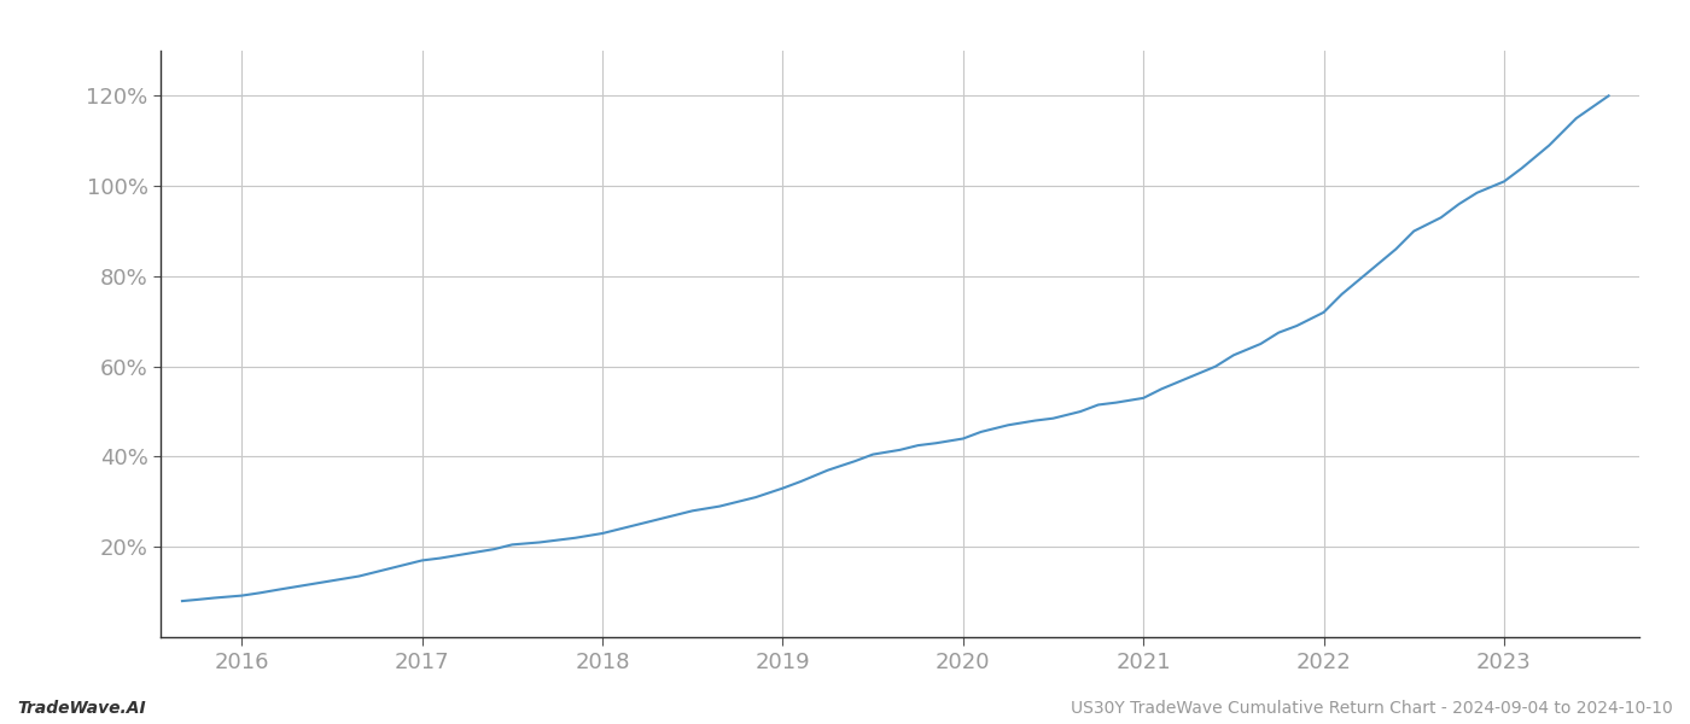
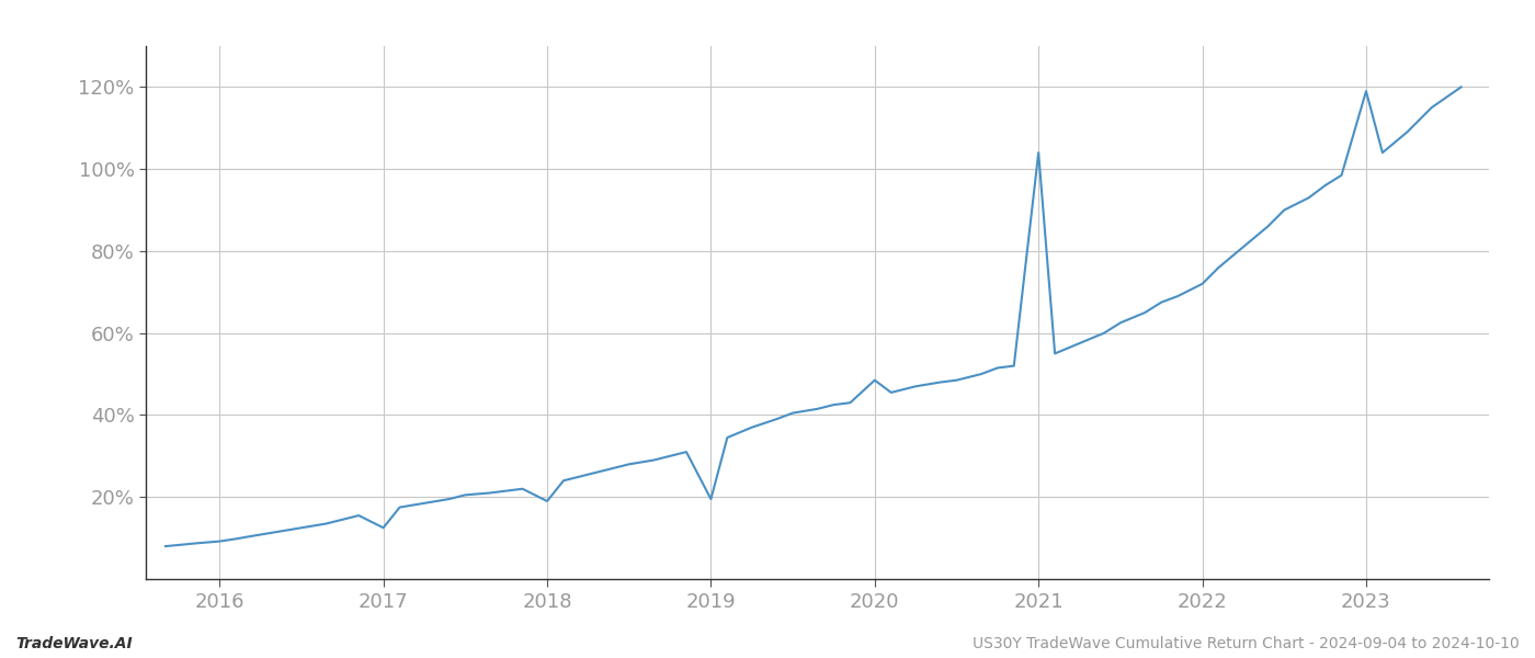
2017: 17.0% -> 12.5%
2018: 23.0% -> 19.0%
2019: 33.0% -> 19.5%
2020: 44.0% -> 48.5%
2021: 53.0% -> 104.0%
2023: 101.0% -> 119.0%
